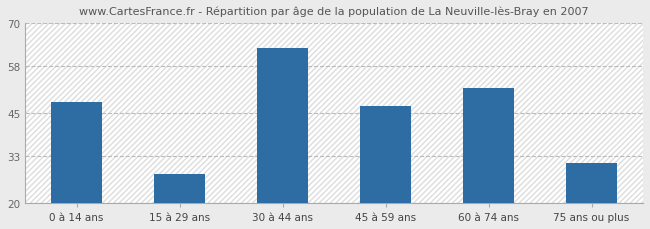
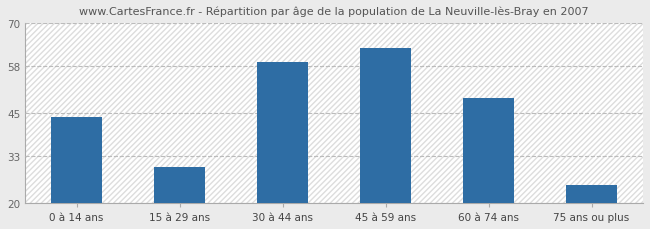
0 à 14 ans: 48 -> 44
15 à 29 ans: 28 -> 30
30 à 44 ans: 63 -> 59
45 à 59 ans: 47 -> 63
60 à 74 ans: 52 -> 49
75 ans ou plus: 31 -> 25
